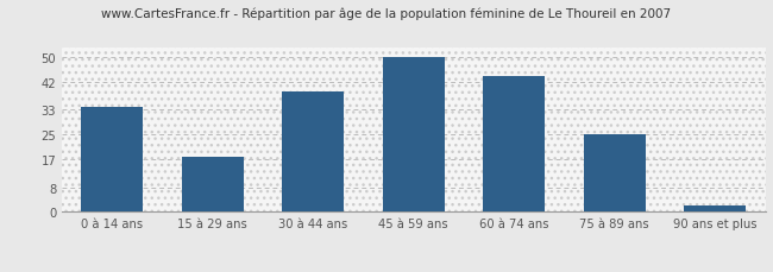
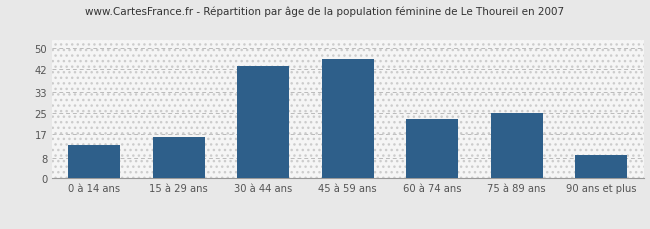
0 à 14 ans: 34 -> 13
15 à 29 ans: 18 -> 16
30 à 44 ans: 39 -> 43
45 à 59 ans: 50 -> 46
60 à 74 ans: 44 -> 23
90 ans et plus: 2 -> 9
